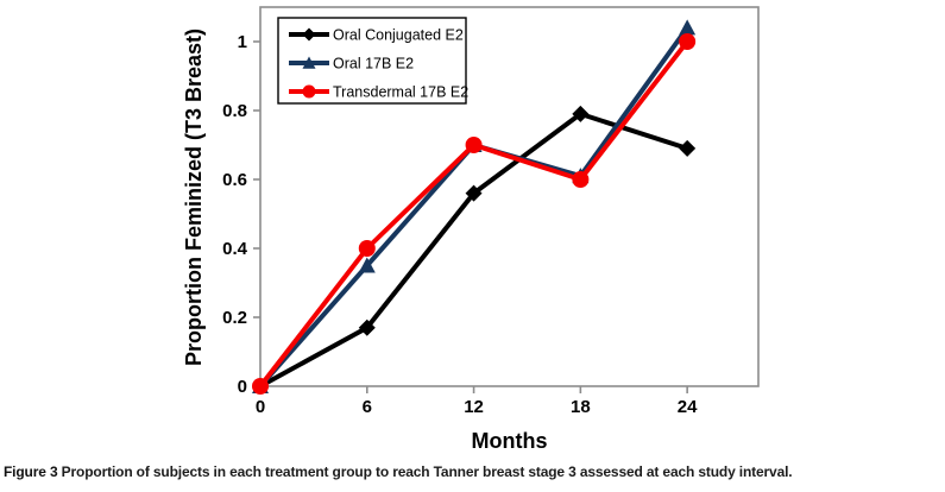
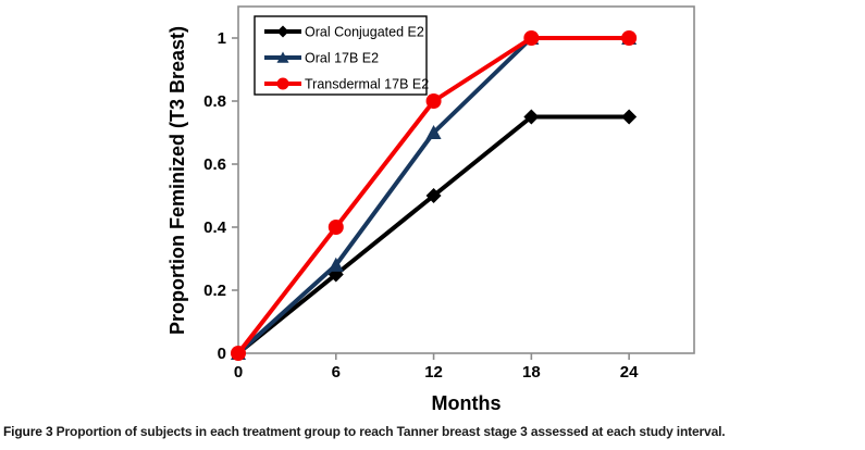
Oral Conjugated E2/6: 0.17 -> 0.25
Oral 17B E2/6: 0.35 -> 0.28
Oral Conjugated E2/12: 0.56 -> 0.50
Transdermal 17B E2/12: 0.7 -> 0.8
Oral Conjugated E2/18: 0.79 -> 0.75
Oral 17B E2/18: 0.61 -> 1.00
Transdermal 17B E2/18: 0.6 -> 1.0
Oral Conjugated E2/24: 0.69 -> 0.75
Oral 17B E2/24: 1.04 -> 1.00
